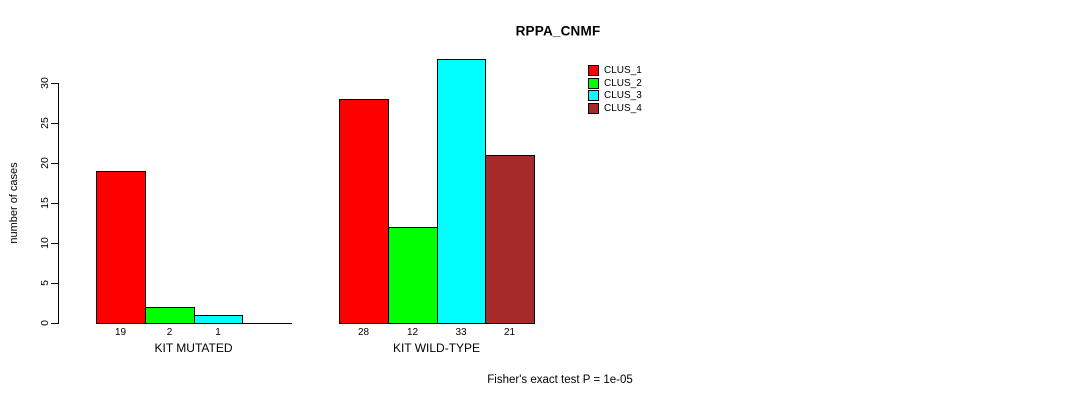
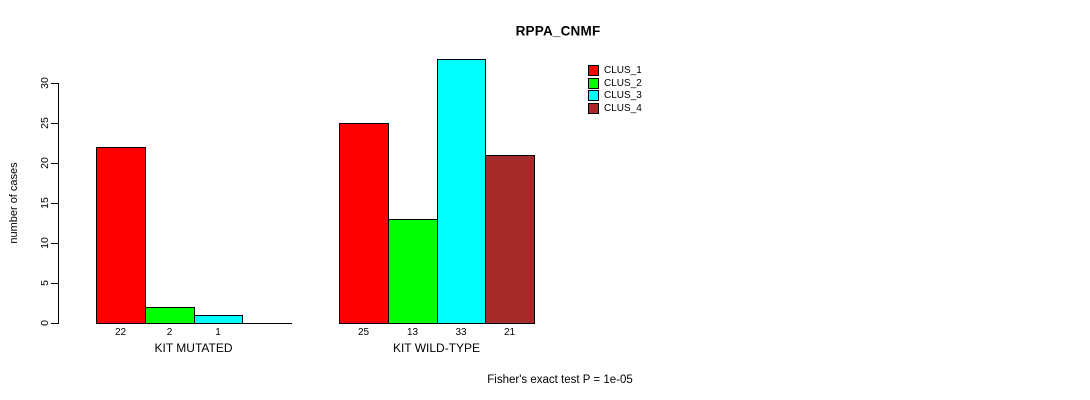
CLUS_1/KIT MUTATED: 19 -> 22
CLUS_1/KIT WILD-TYPE: 28 -> 25
CLUS_2/KIT WILD-TYPE: 12 -> 13
